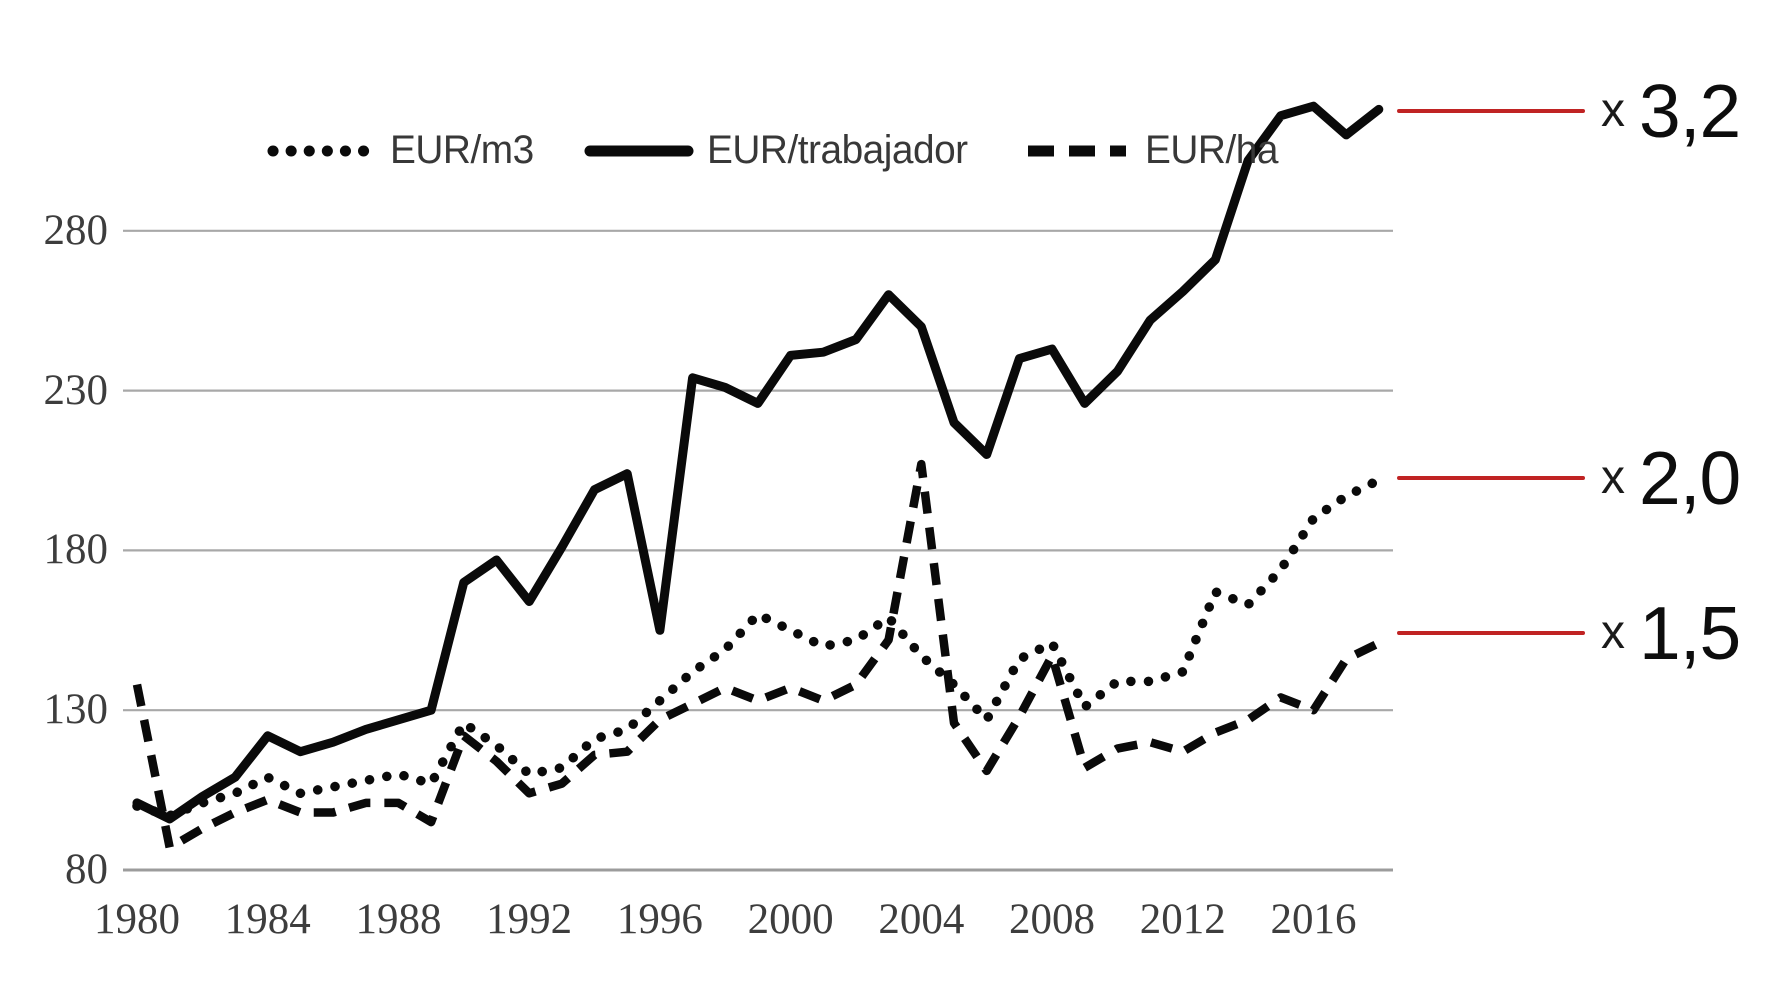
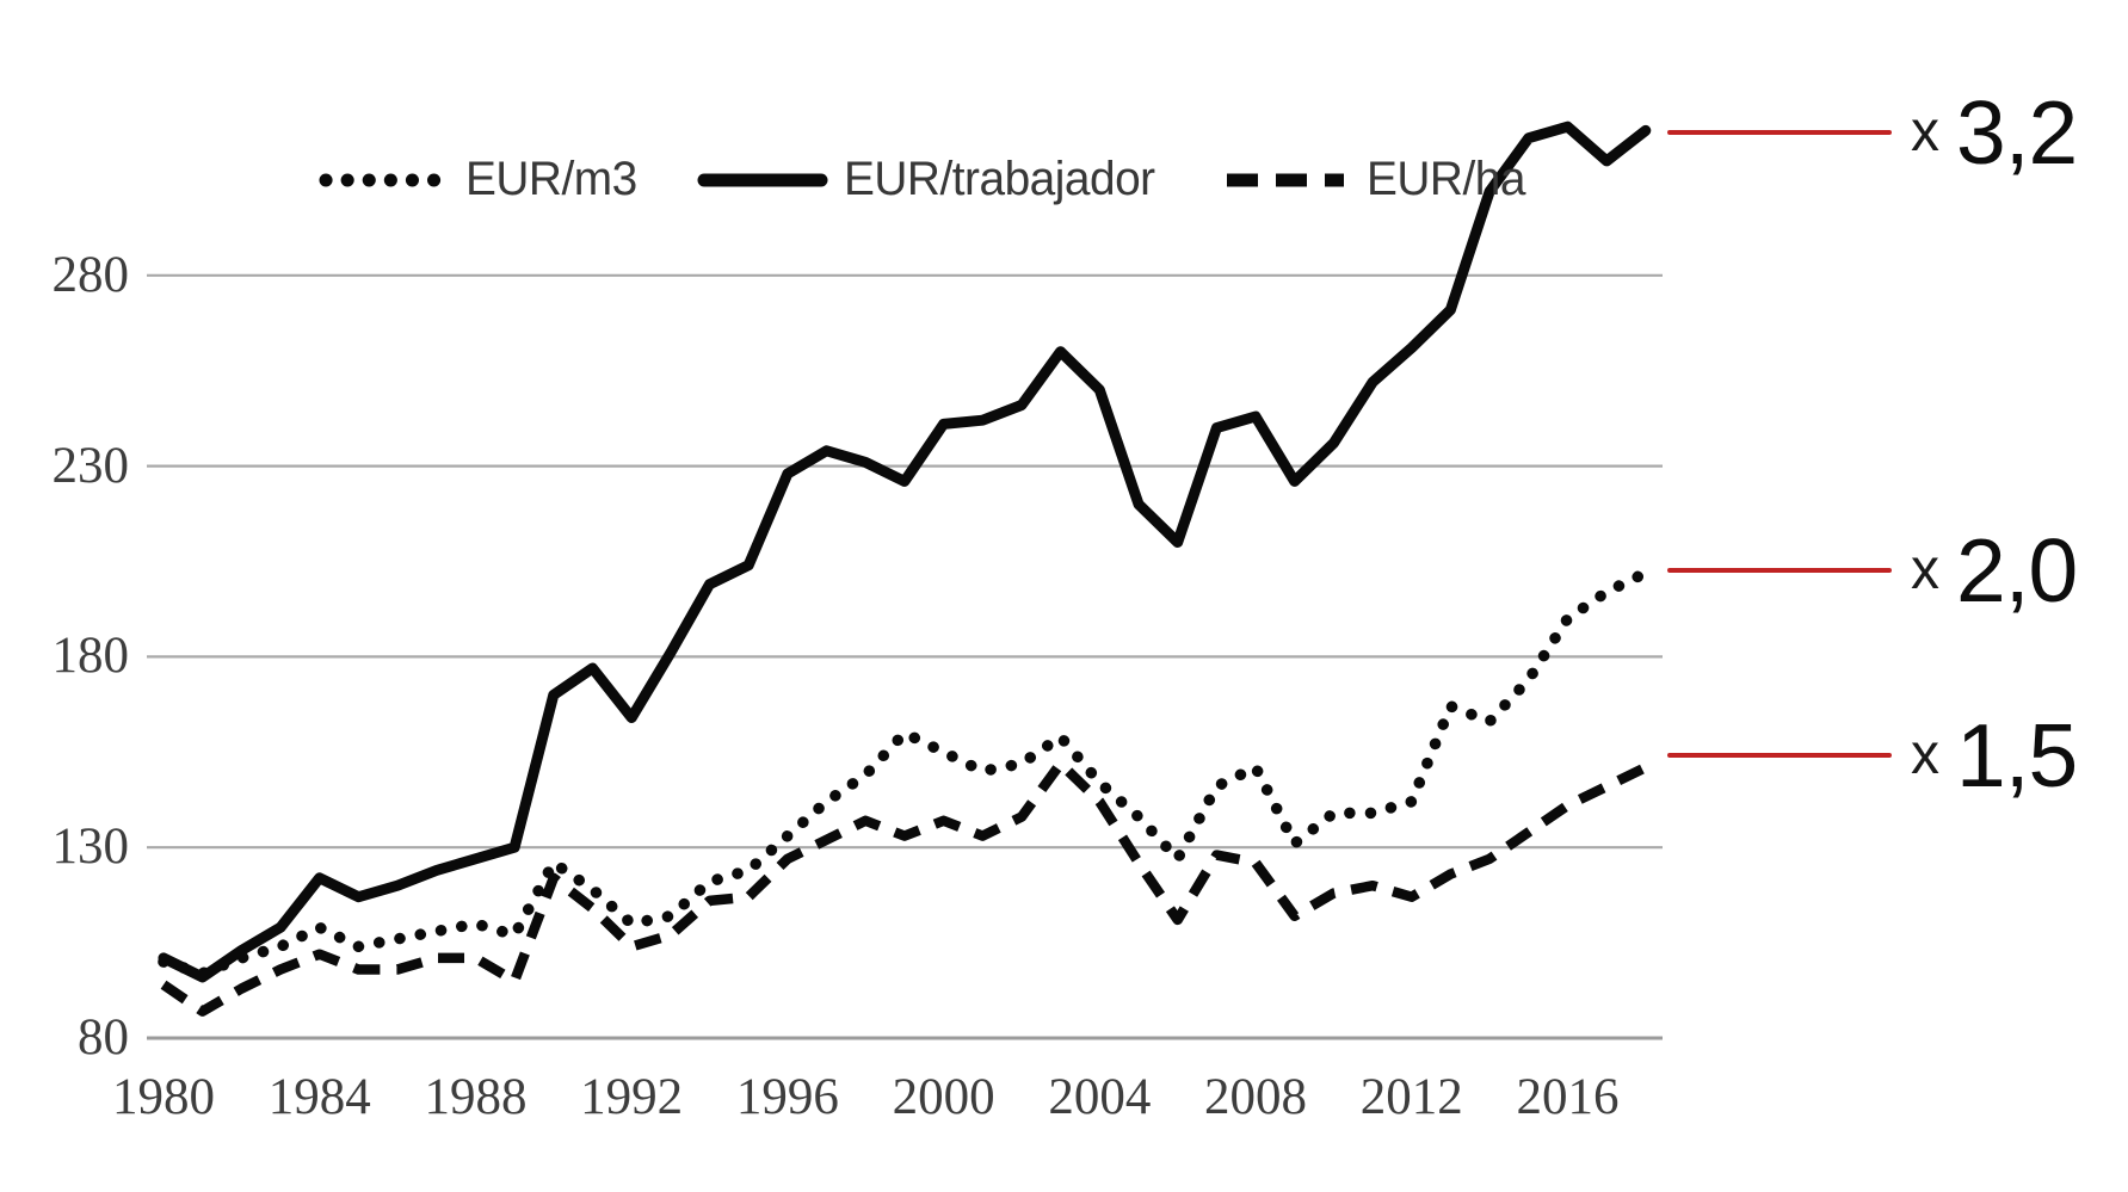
EUR/ha/1980: 138 -> 94
EUR/trabajador/1996: 155 -> 228
EUR/ha/2004: 207 -> 142
EUR/ha/2008: 147 -> 126
EUR/ha/2016: 130 -> 141
